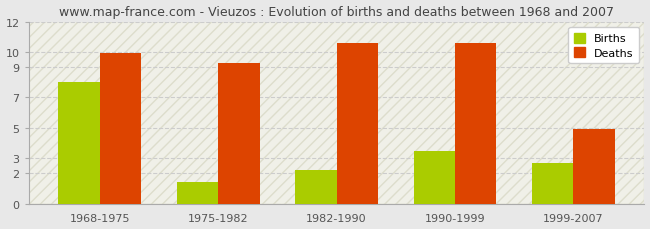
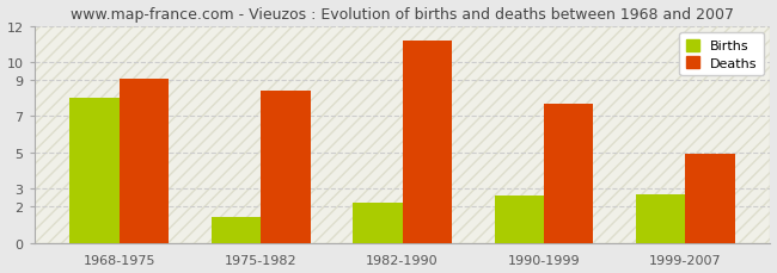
Deaths/1968-1975: 9.9 -> 9.1
Deaths/1975-1982: 9.3 -> 8.4
Deaths/1982-1990: 10.6 -> 11.2
Births/1990-1999: 3.5 -> 2.6
Deaths/1990-1999: 10.6 -> 7.7
